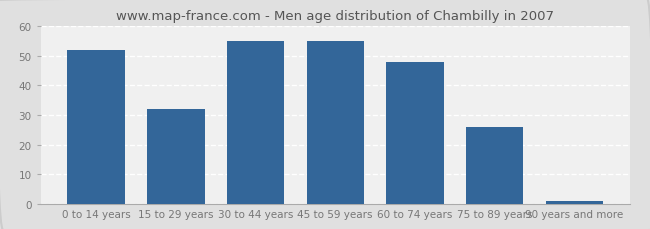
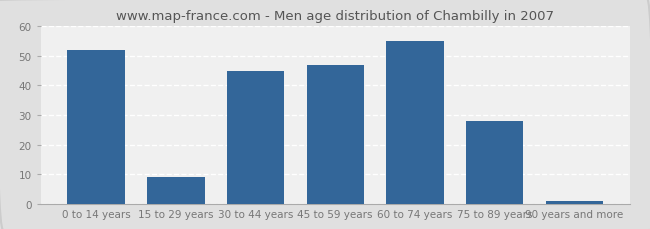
15 to 29 years: 32 -> 9
30 to 44 years: 55 -> 45
45 to 59 years: 55 -> 47
60 to 74 years: 48 -> 55
75 to 89 years: 26 -> 28
